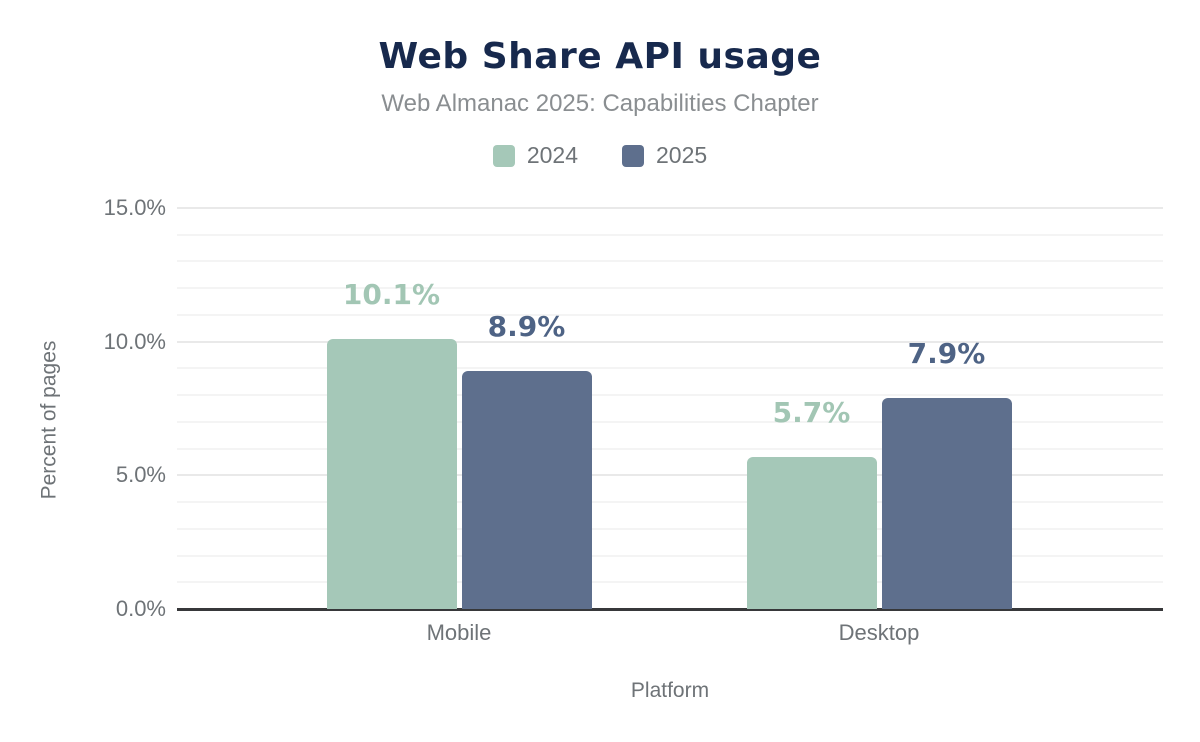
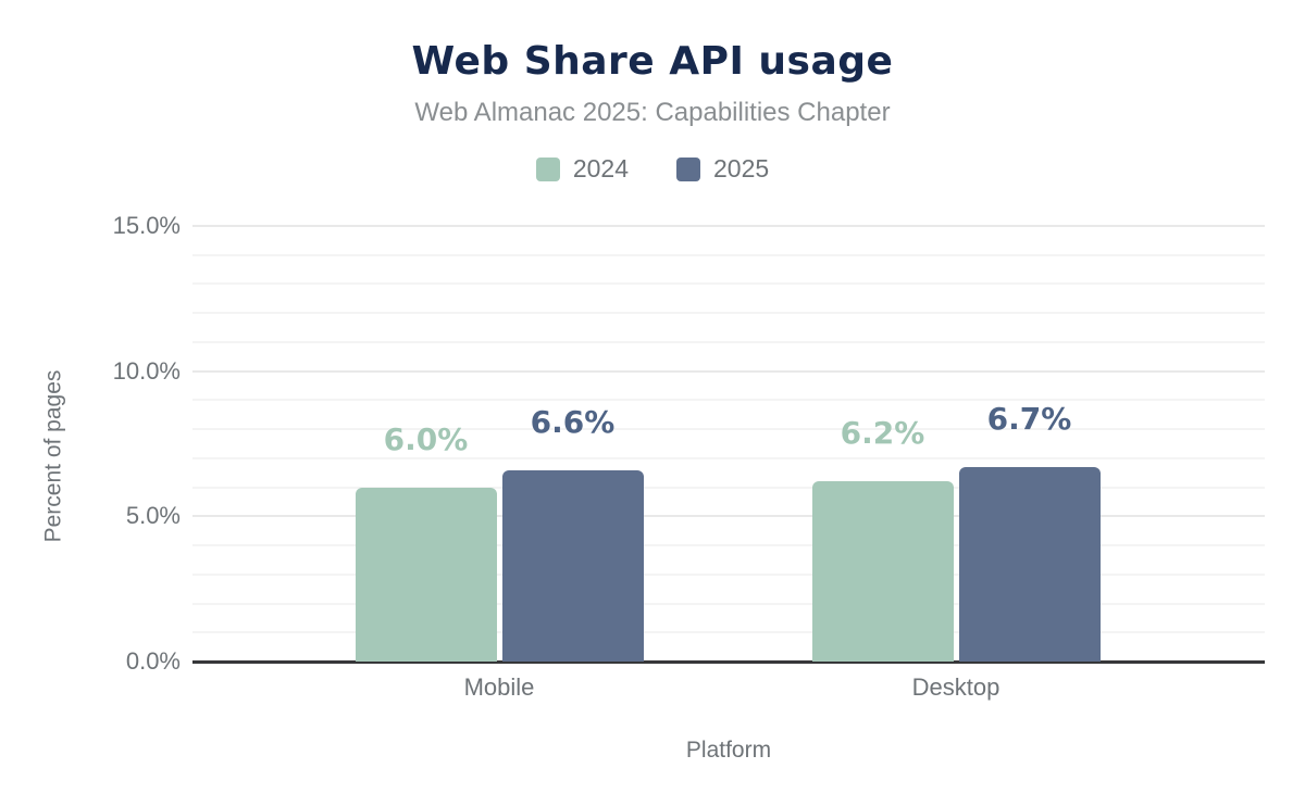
2024/Mobile: 10.1% -> 6.0%
2025/Mobile: 8.9% -> 6.6%
2024/Desktop: 5.7% -> 6.2%
2025/Desktop: 7.9% -> 6.7%
